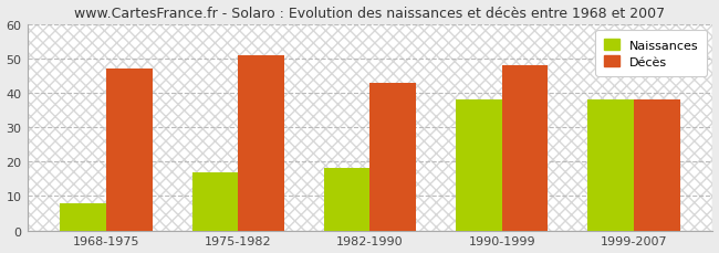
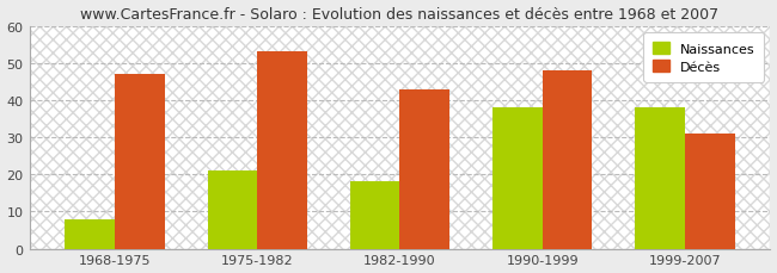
Naissances/1975-1982: 17 -> 21
Décès/1975-1982: 51 -> 53
Décès/1999-2007: 38 -> 31
